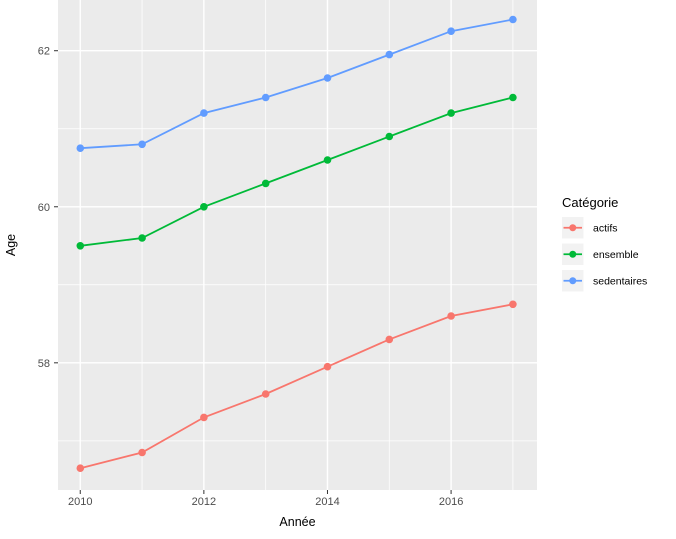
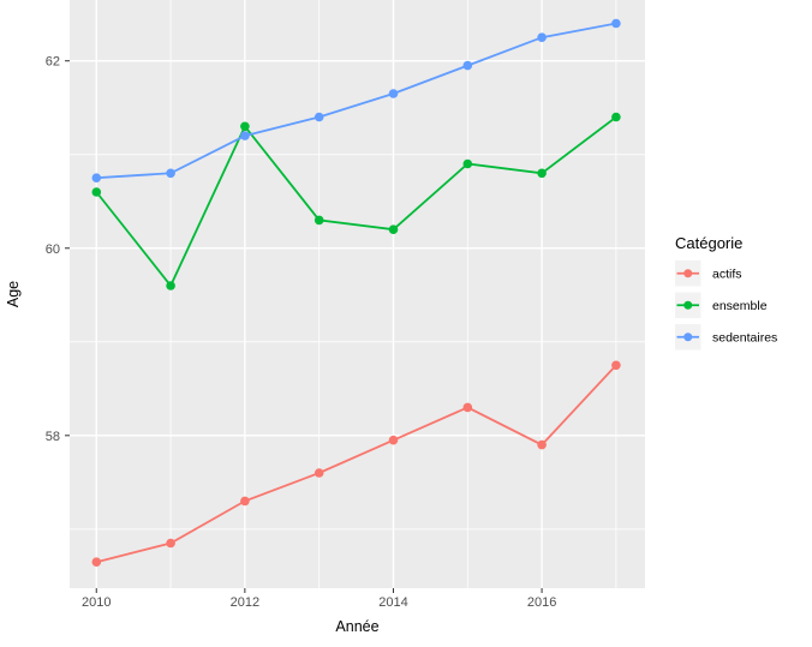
ensemble/2010: 59.5 -> 60.6
ensemble/2012: 60.0 -> 61.3
ensemble/2014: 60.6 -> 60.2
actifs/2016: 58.6 -> 57.9
ensemble/2016: 61.2 -> 60.8
